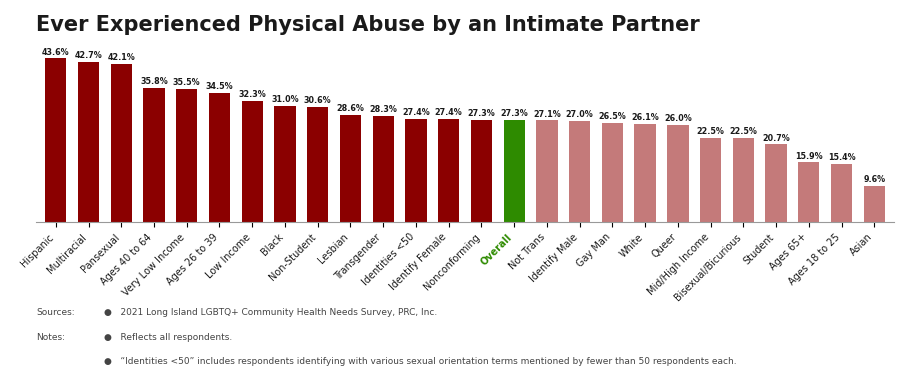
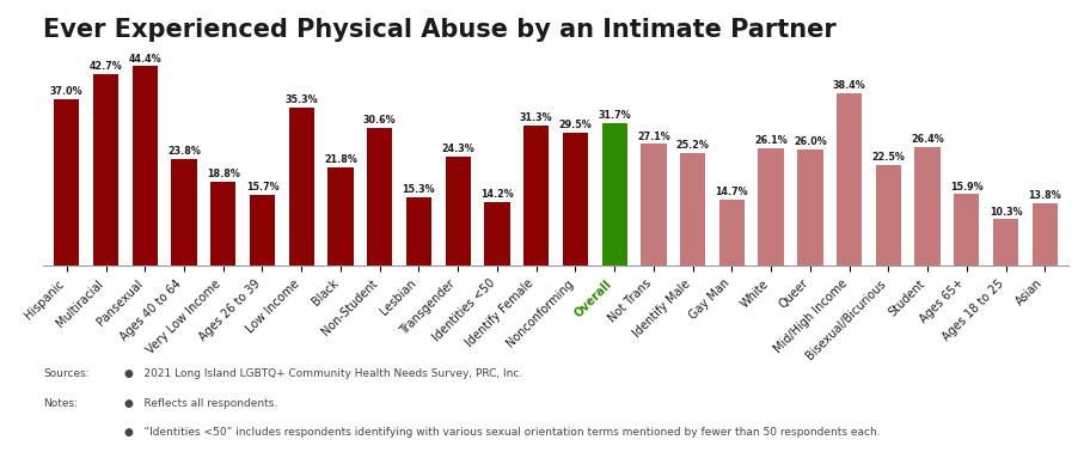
Hispanic: 43.6% -> 37.0%
Pansexual: 42.1% -> 44.4%
Ages 40 to 64: 35.8% -> 23.8%
Very Low Income: 35.5% -> 18.8%
Ages 26 to 39: 34.5% -> 15.7%
Low Income: 32.3% -> 35.3%
Black: 31.0% -> 21.8%
Lesbian: 28.6% -> 15.3%
Transgender: 28.3% -> 24.3%
Identities <50: 27.4% -> 14.2%
Identify Female: 27.4% -> 31.3%
Nonconforming: 27.3% -> 29.5%
Overall: 27.3% -> 31.7%
Identify Male: 27.0% -> 25.2%
Gay Man: 26.5% -> 14.7%
Mid/High Income: 22.5% -> 38.4%
Student: 20.7% -> 26.4%
Ages 18 to 25: 15.4% -> 10.3%
Asian: 9.6% -> 13.8%
